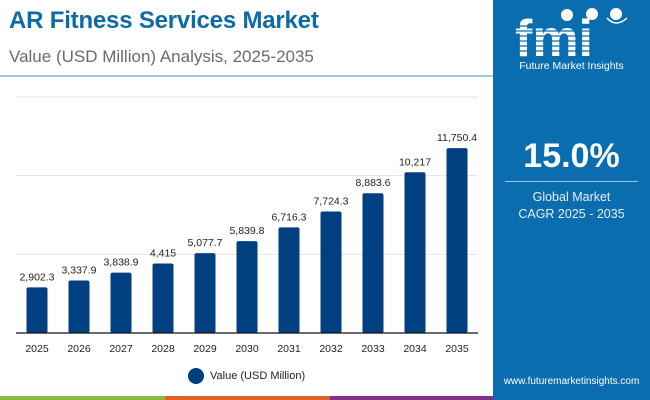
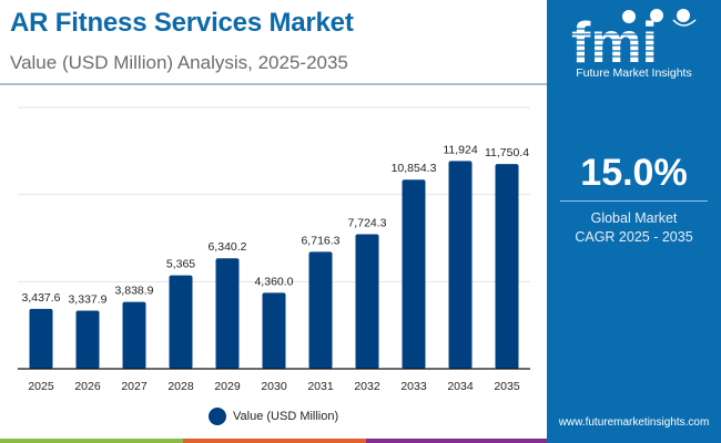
2025: 2,902.3 -> 3,437.6
2028: 4,415 -> 5,365
2029: 5,077.7 -> 6,340.2
2030: 5,839.8 -> 4,360.0
2033: 8,883.6 -> 10,854.3
2034: 10,217 -> 11,924
